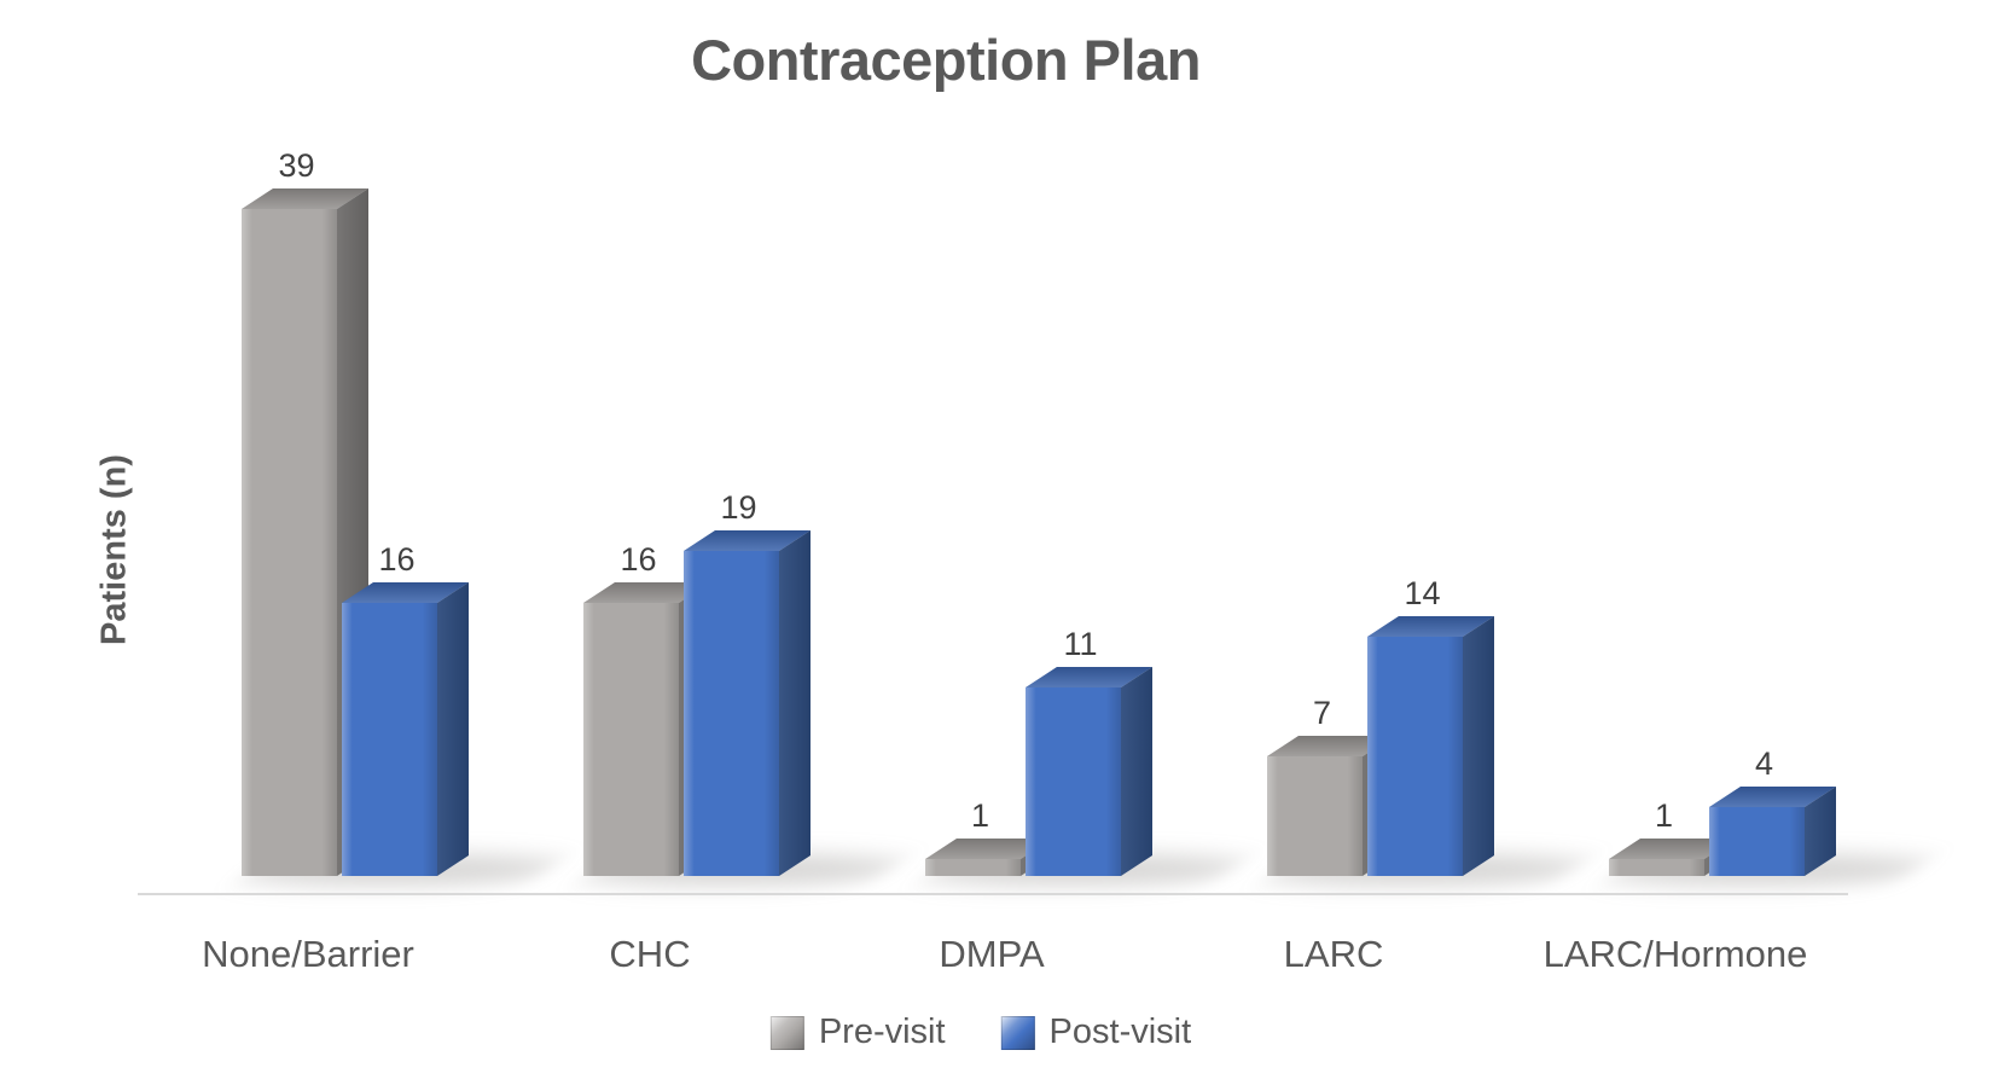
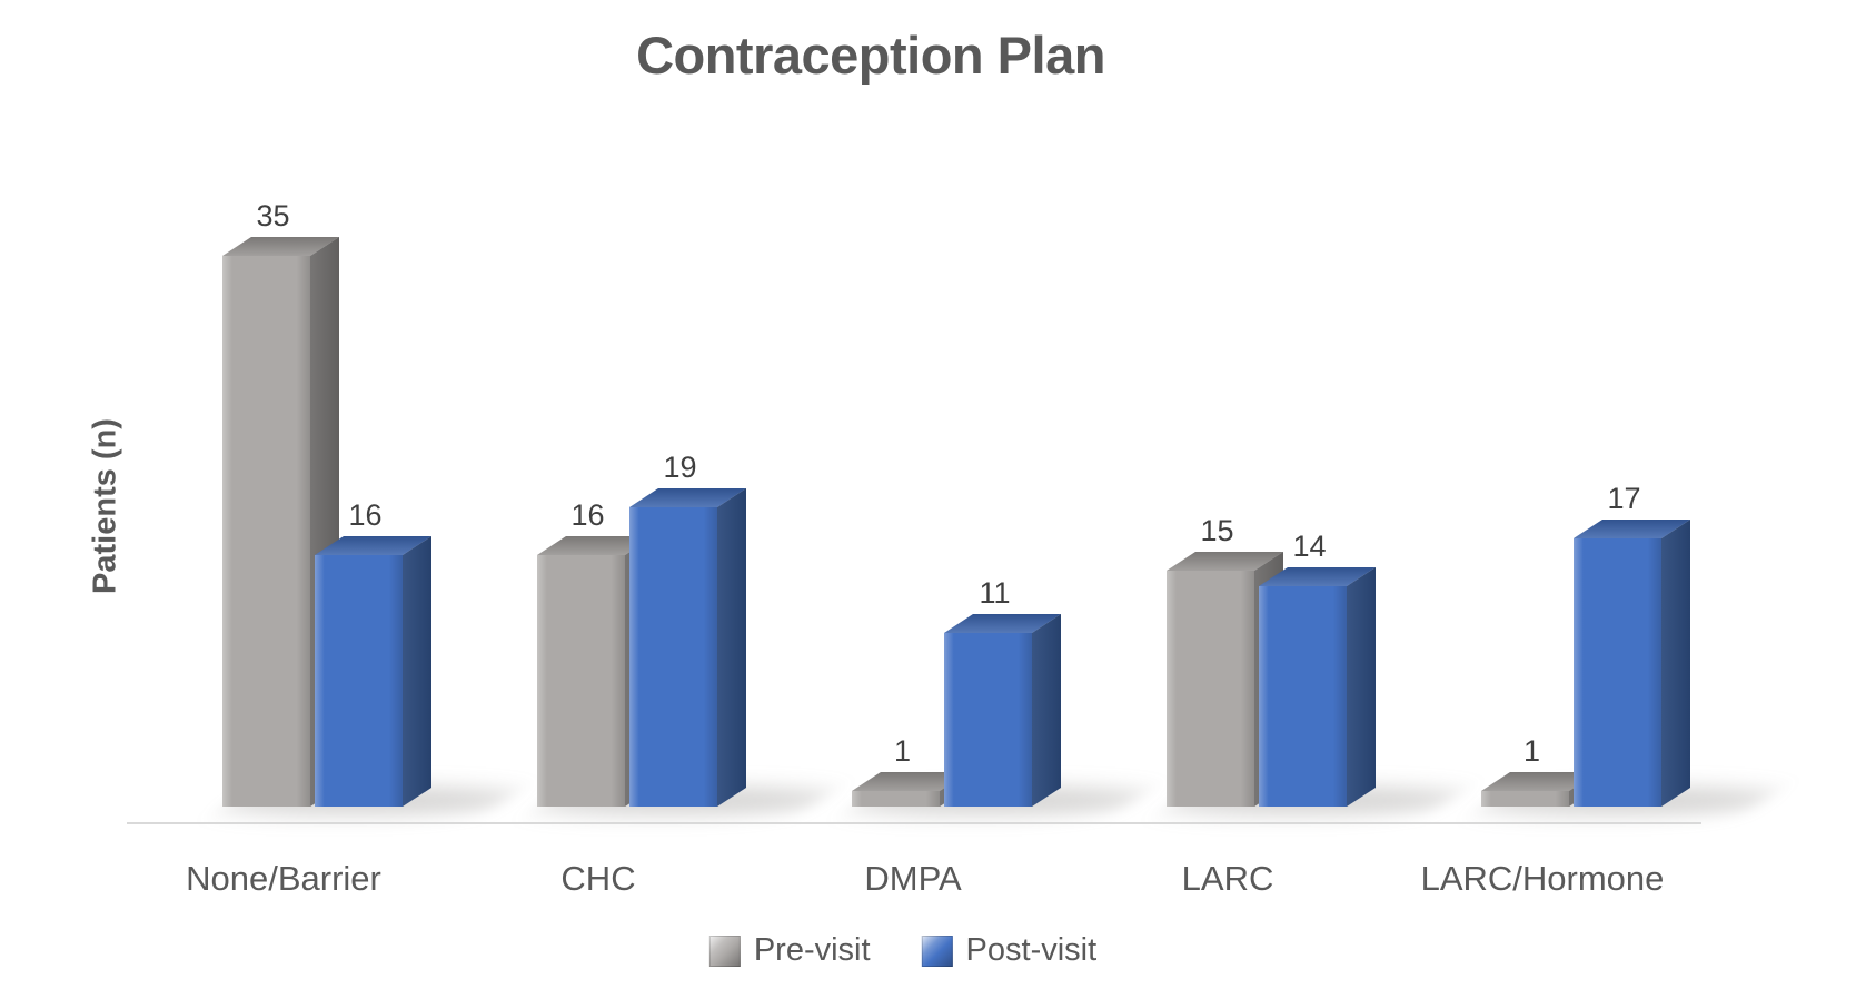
Pre-visit/None/Barrier: 39 -> 35
Pre-visit/LARC: 7 -> 15
Post-visit/LARC/Hormone: 4 -> 17
